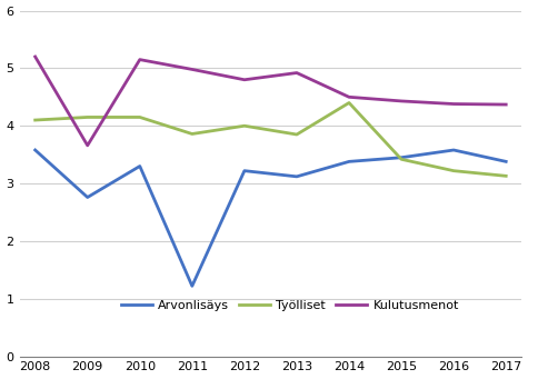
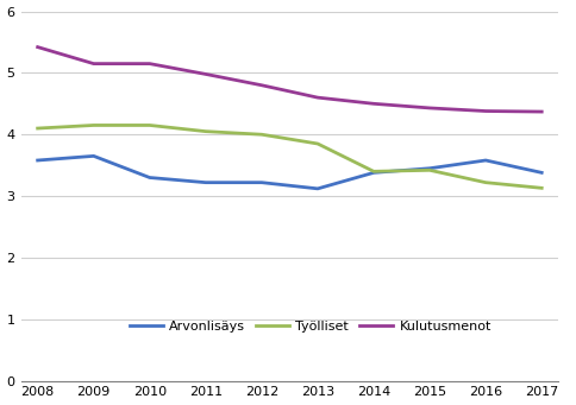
Kulutusmenot/2008: 5.20 -> 5.42
Arvonlisäys/2009: 2.76 -> 3.65
Kulutusmenot/2009: 3.66 -> 5.15
Arvonlisäys/2011: 1.22 -> 3.22
Työlliset/2011: 3.86 -> 4.05
Kulutusmenot/2013: 4.92 -> 4.60
Työlliset/2014: 4.40 -> 3.40
